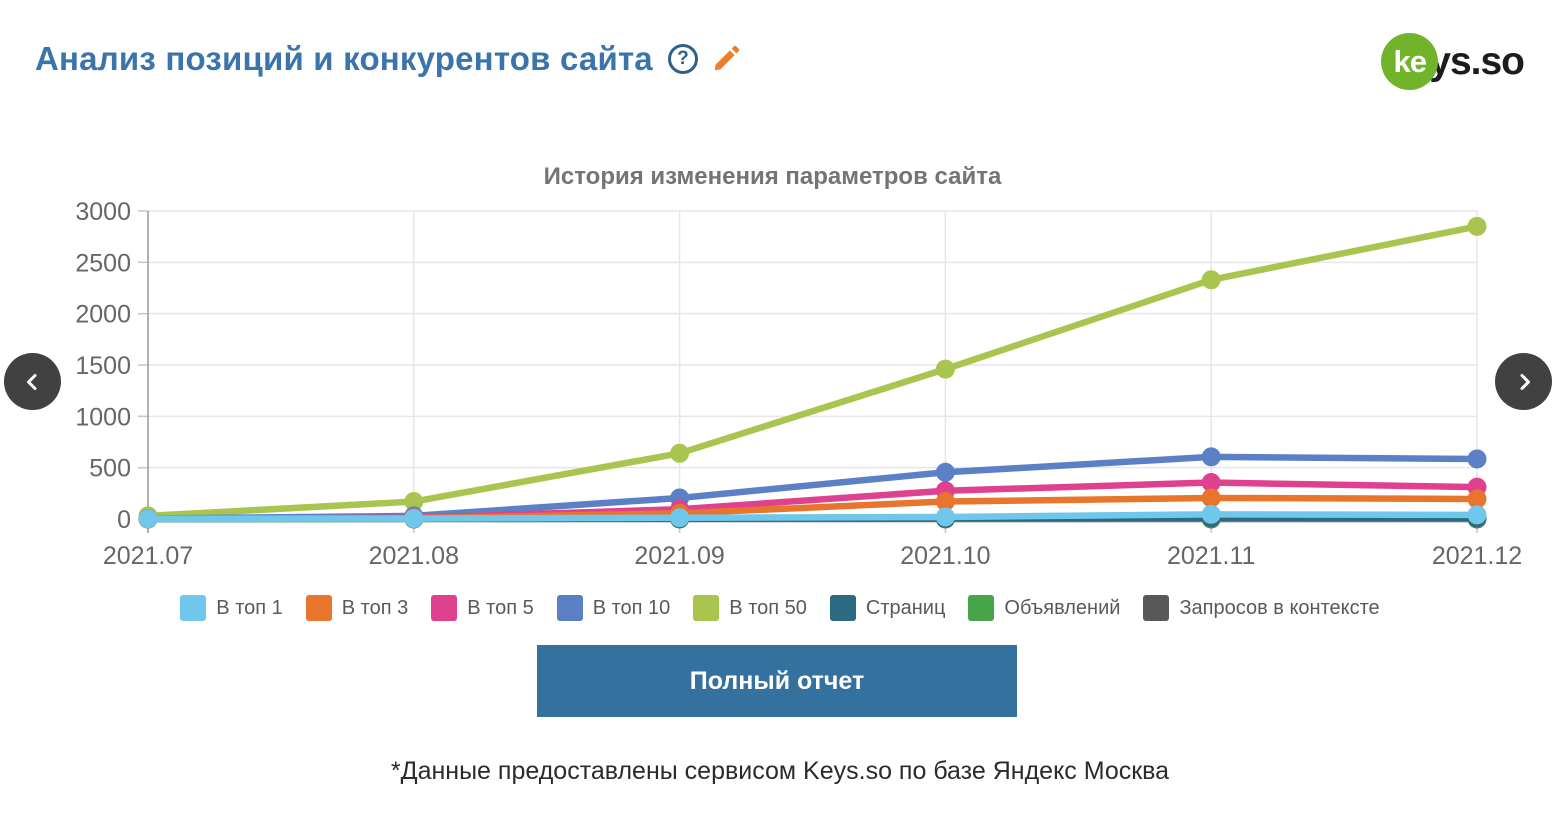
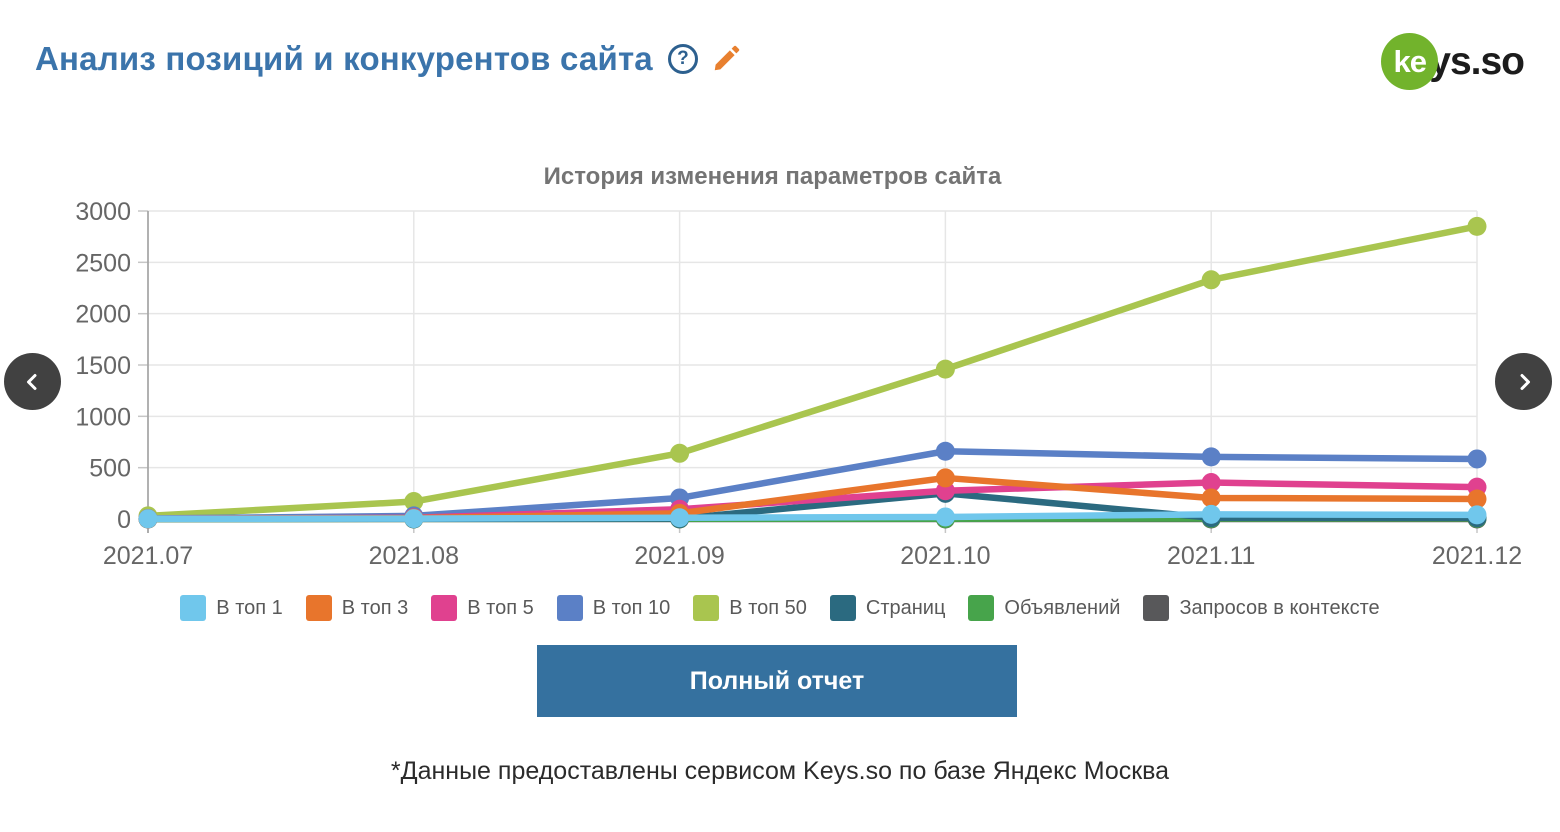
В топ 3/2021.10: 170 -> 400
В топ 10/2021.10: 460 -> 660
Страниц/2021.10: 10 -> 250
